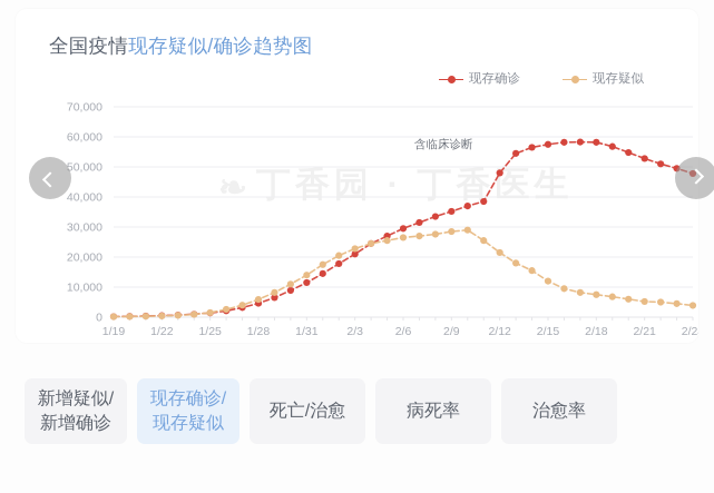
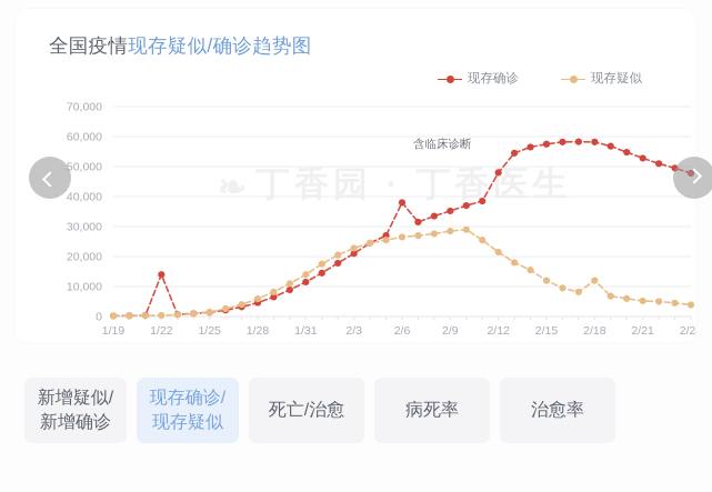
现存确诊/1/22: 1000 -> 14000
现存确诊/2/6: 30000 -> 38000
现存疑似/2/18: 8000 -> 12000
